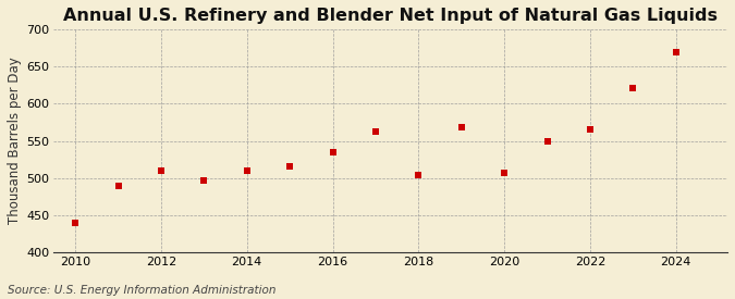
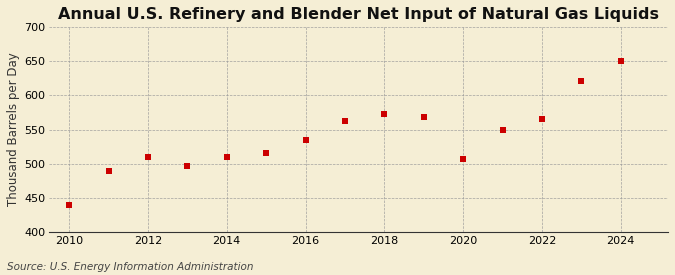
2018: 504 -> 573
2024: 670 -> 651
